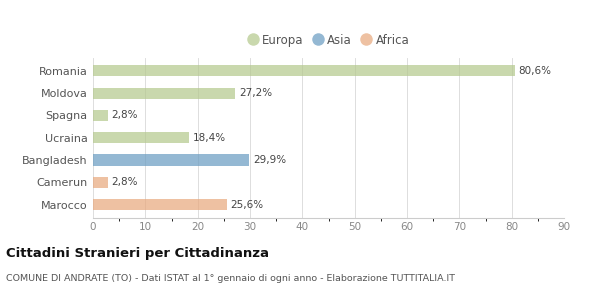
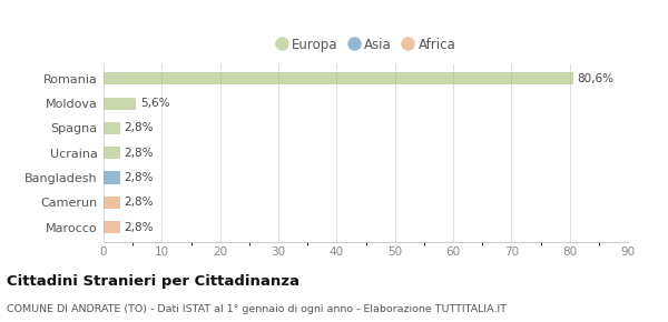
Moldova: 27,2% -> 5,6%
Ucraina: 18,4% -> 2,8%
Bangladesh: 29,9% -> 2,8%
Marocco: 25,6% -> 2,8%
